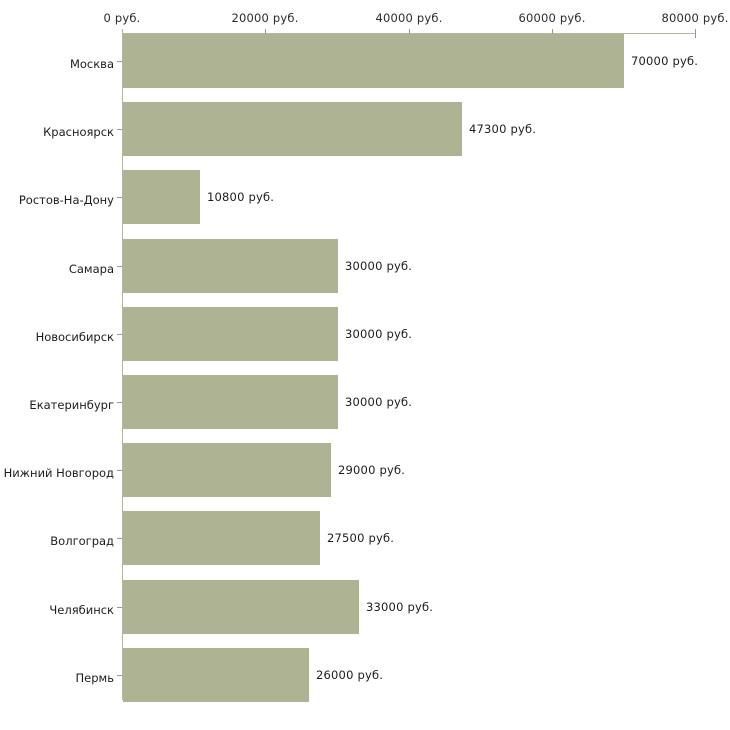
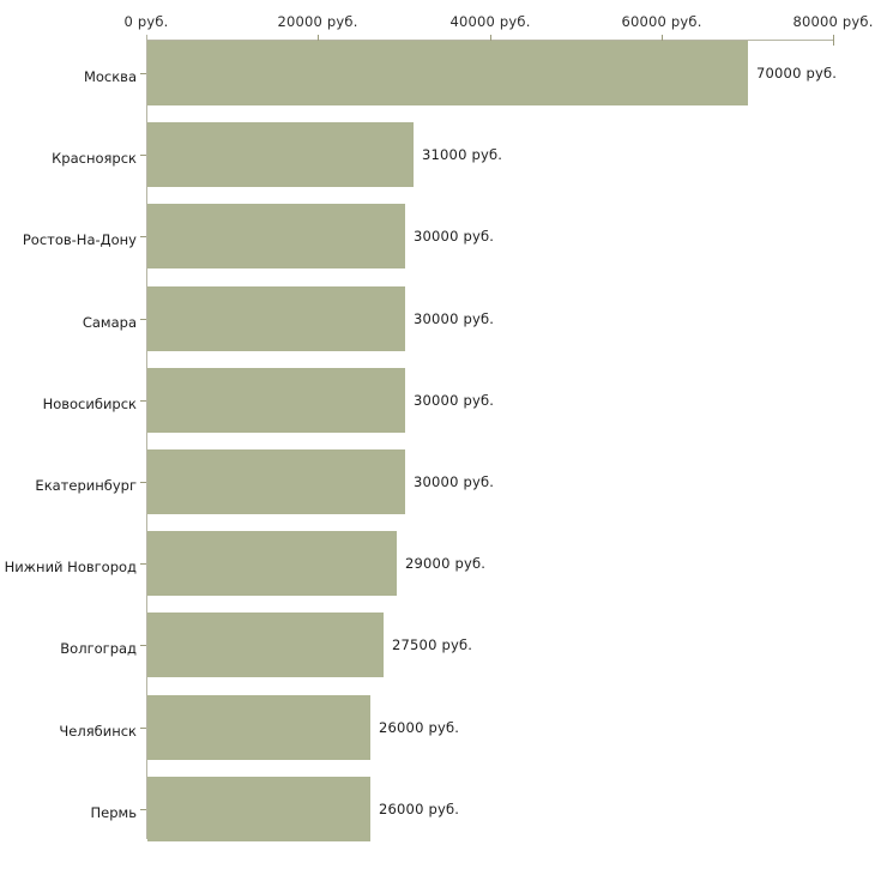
Красноярск: 47300 -> 31000
Ростов-На-Дону: 10800 -> 30000
Челябинск: 33000 -> 26000
